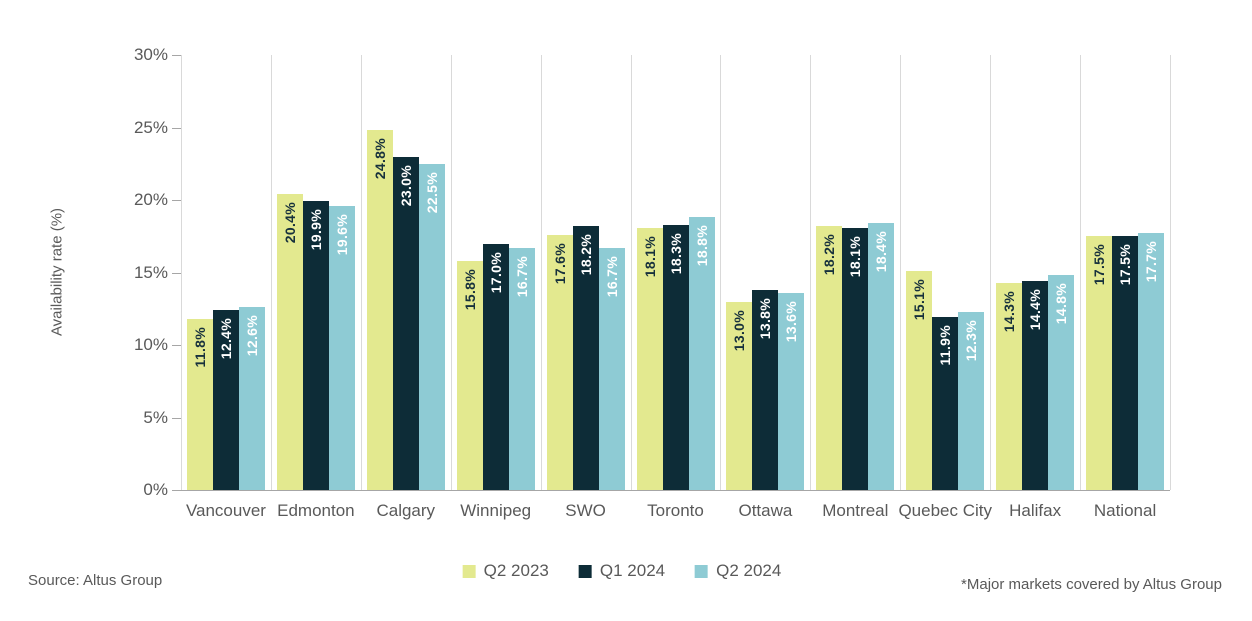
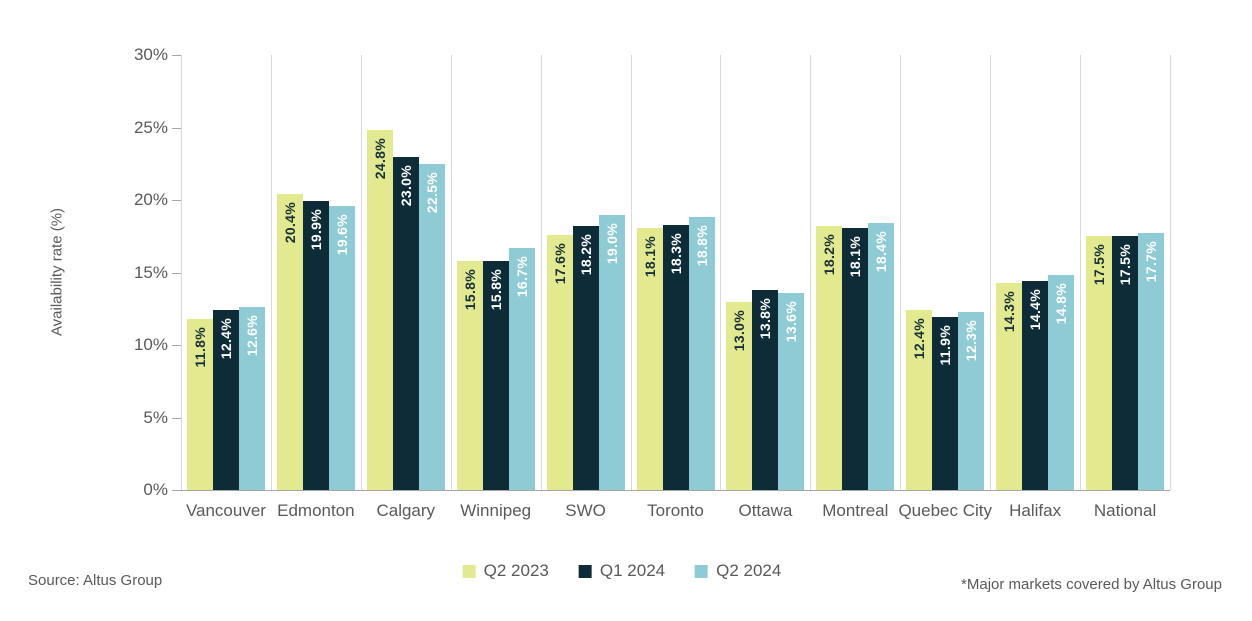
Q1 2024/Winnipeg: 17.0% -> 15.8%
Q2 2024/SWO: 16.7% -> 19.0%
Q2 2023/Quebec City: 15.1% -> 12.4%
